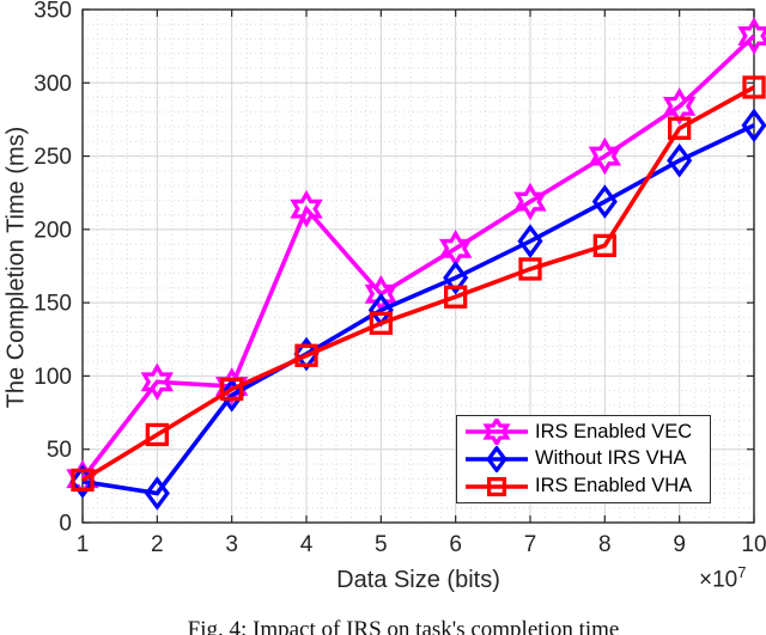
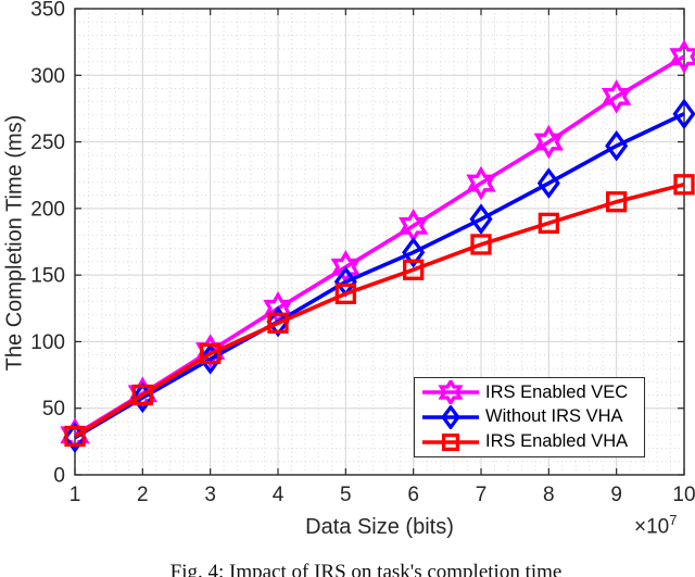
IRS Enabled VEC/2: 96 -> 61
Without IRS VHA/2: 20 -> 58
IRS Enabled VEC/4: 214 -> 125
IRS Enabled VHA/9: 269 -> 205
IRS Enabled VEC/10: 332 -> 314
IRS Enabled VHA/10: 297 -> 218
